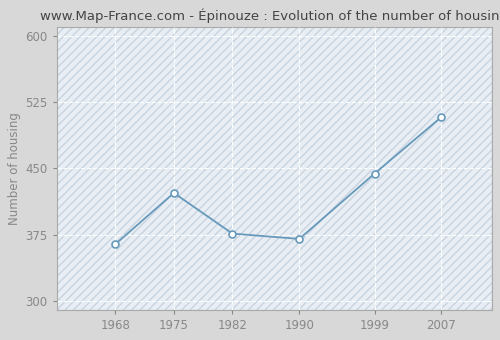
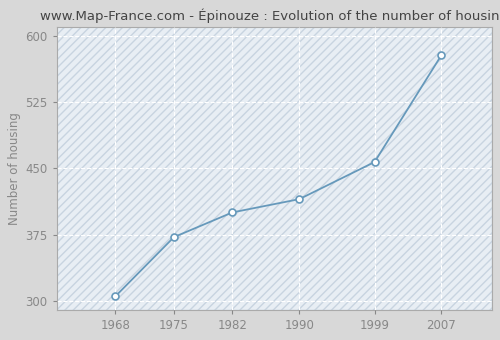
1968: 364 -> 305
1975: 422 -> 372
1982: 376 -> 400
1990: 370 -> 415
1999: 444 -> 457
2007: 508 -> 578
